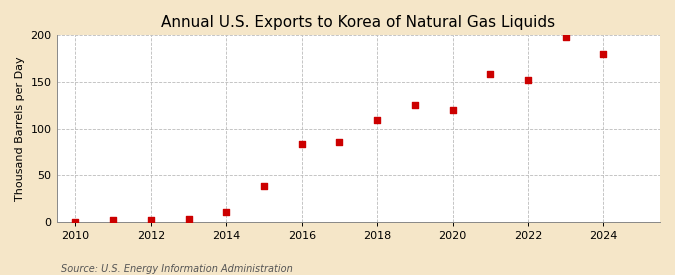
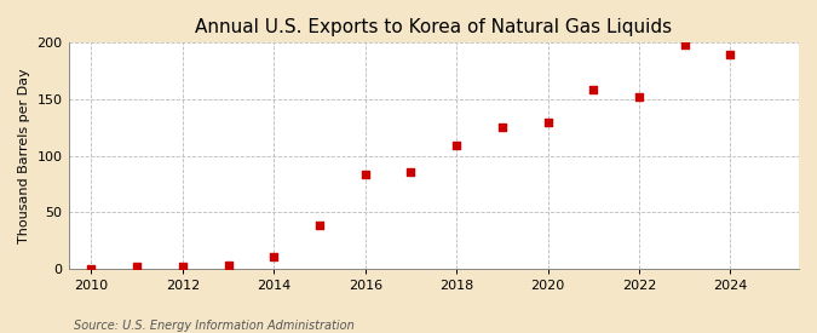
2020: 120 -> 130
2024: 180 -> 190
